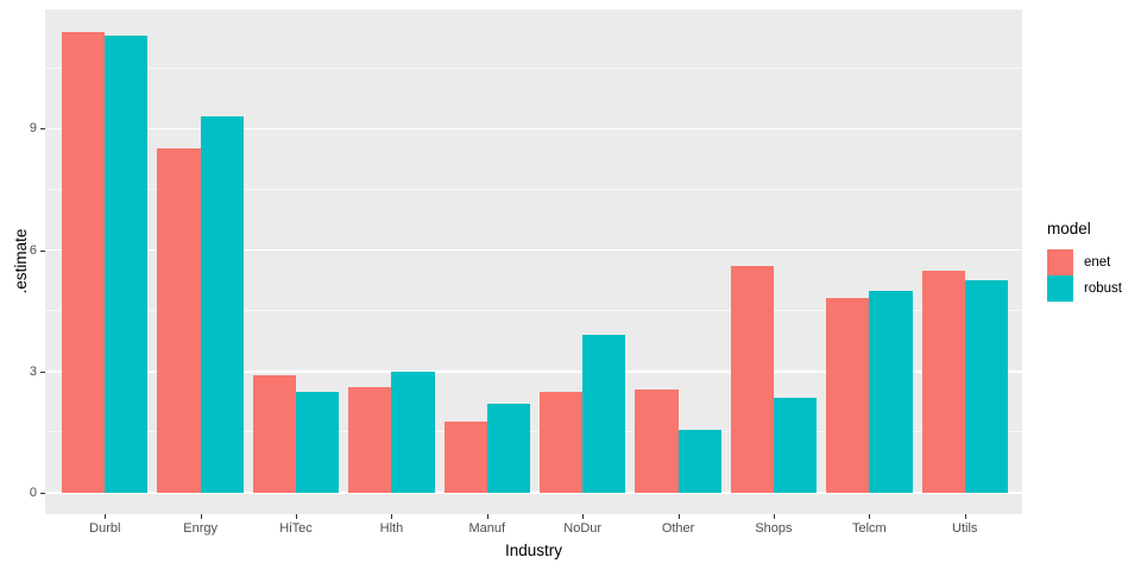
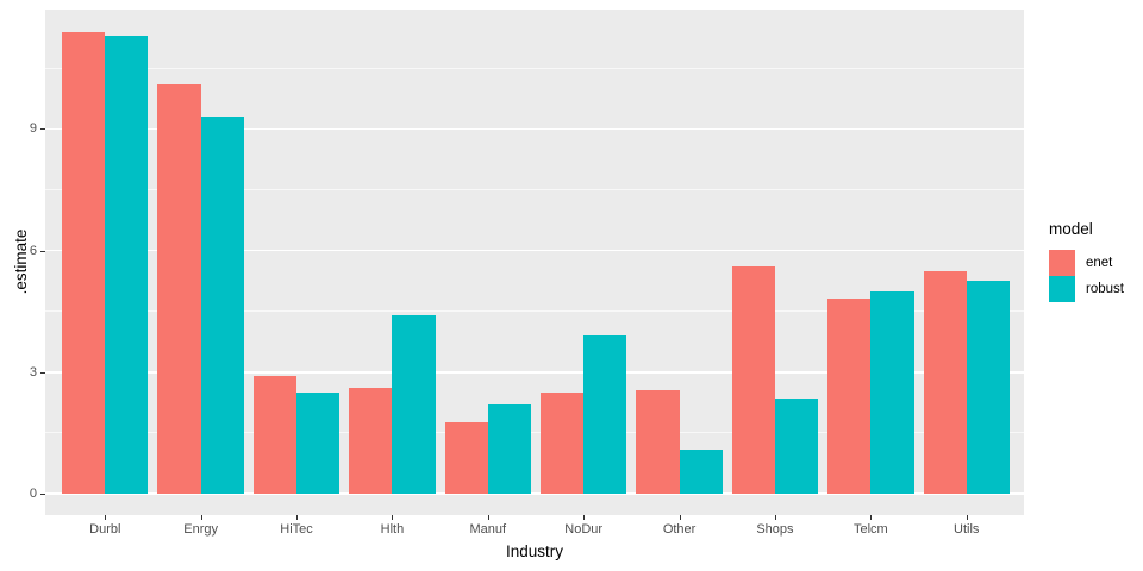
enet/Enrgy: 8.5 -> 10.1
robust/Hlth: 3.0 -> 4.4
robust/Other: 1.6 -> 1.1
